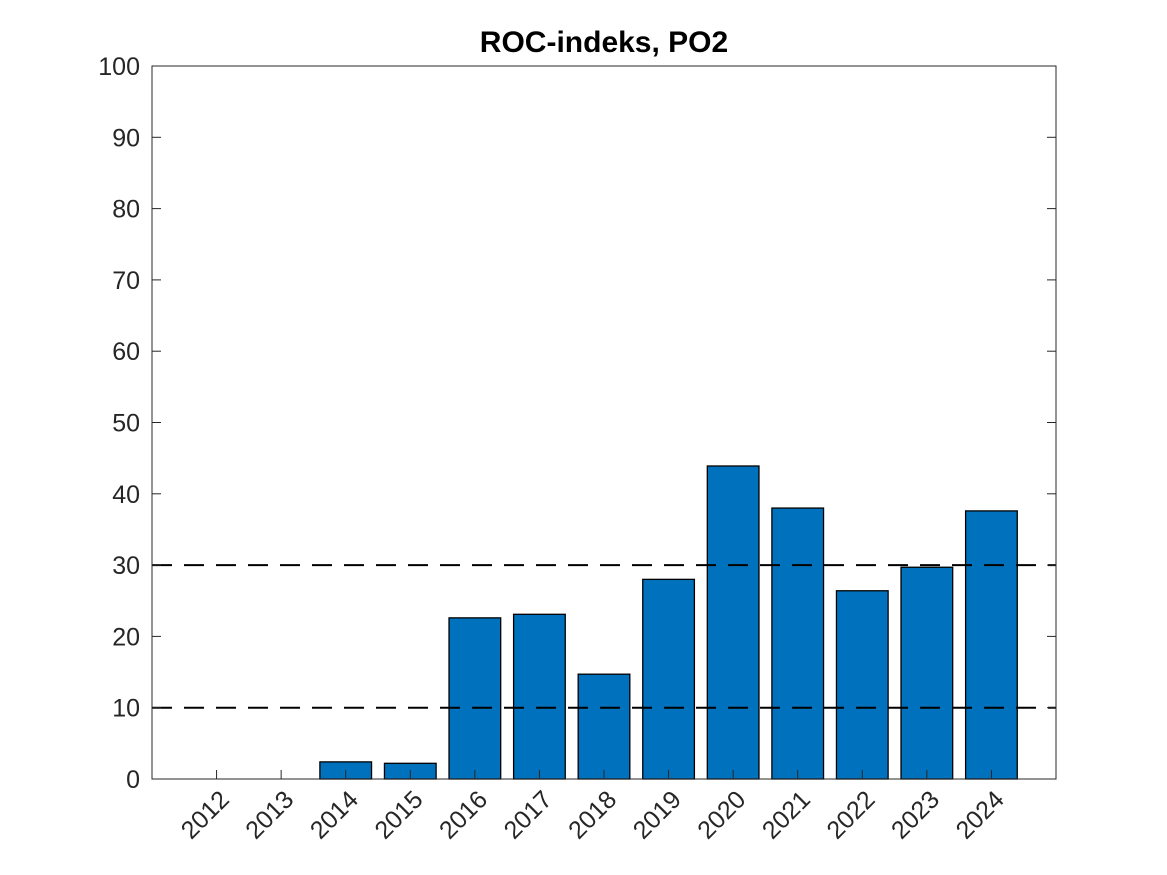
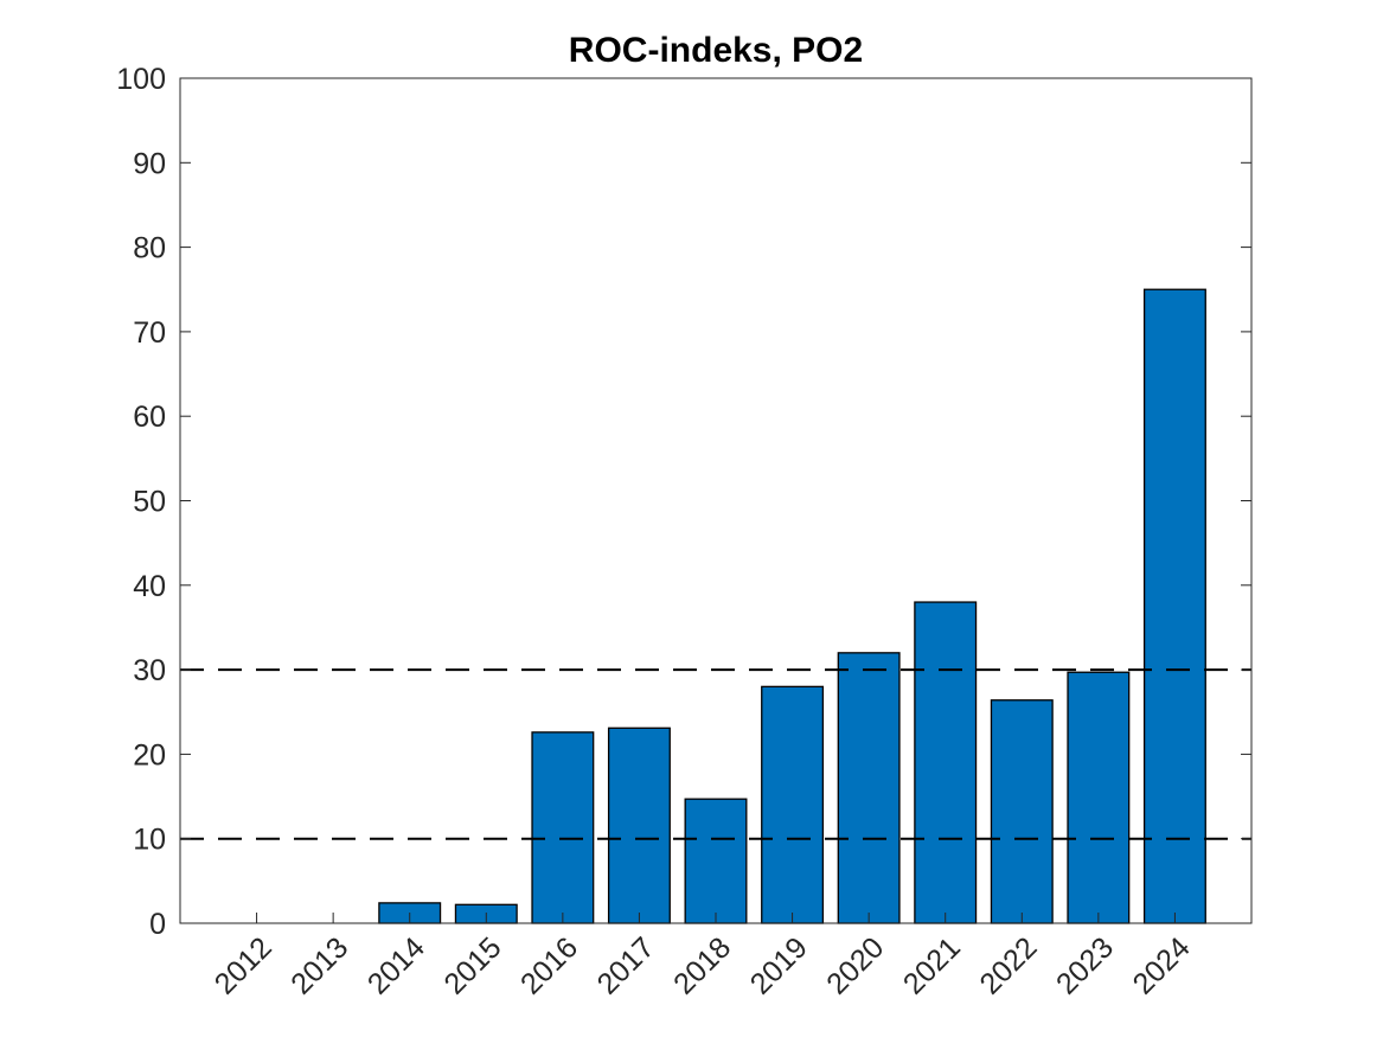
2020: 44 -> 32
2024: 38 -> 75
